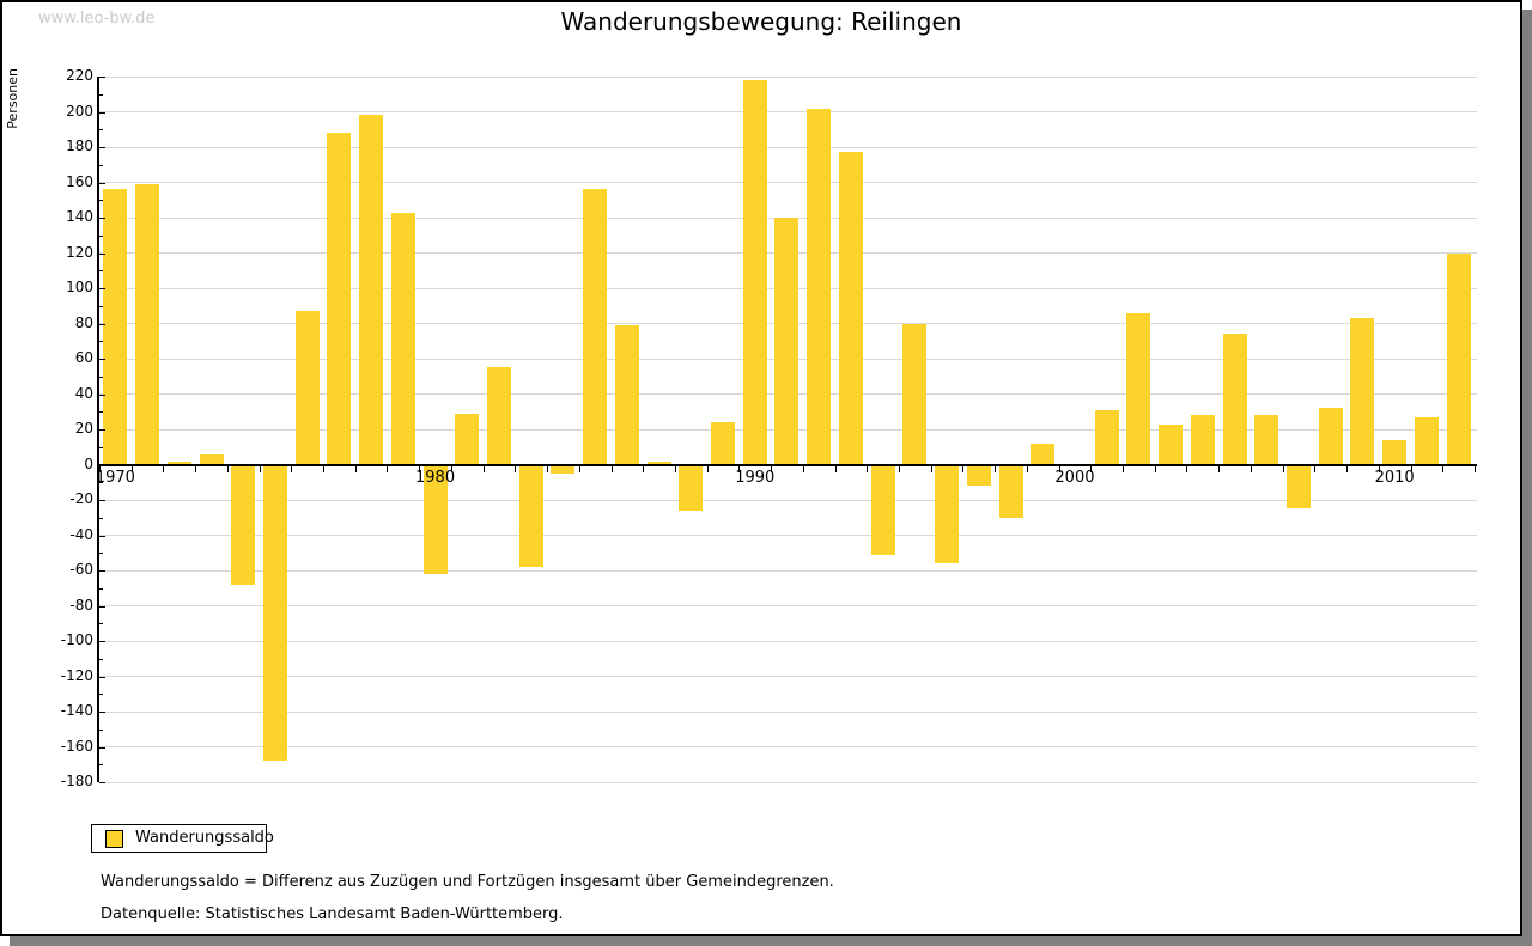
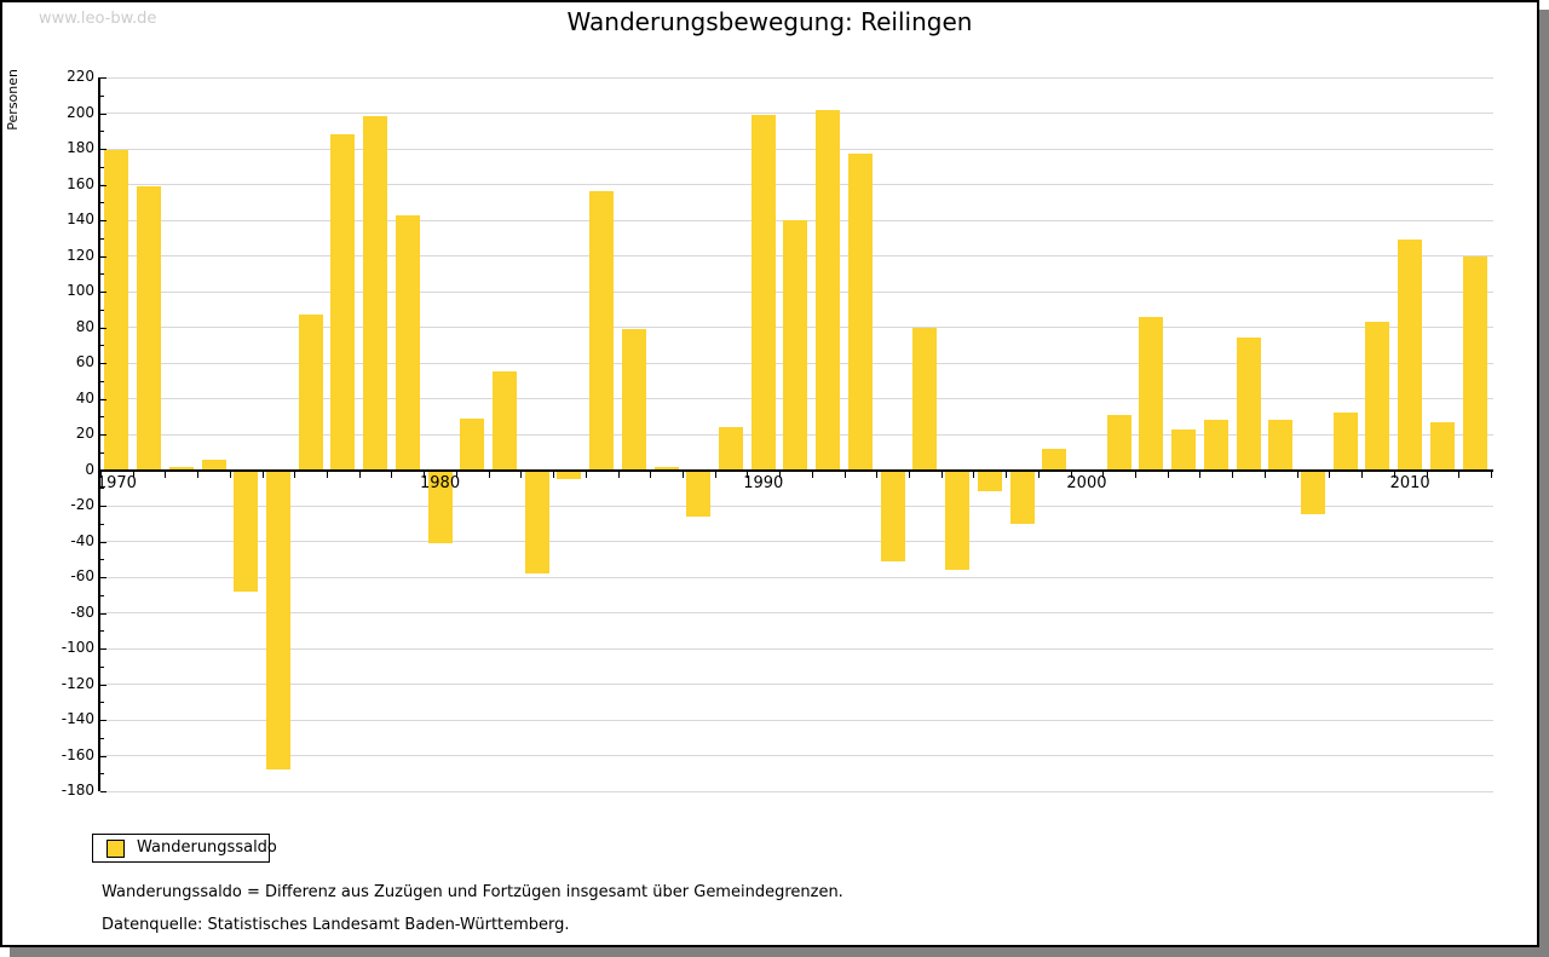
1970: 156 -> 179
1980: -62 -> -41
1990: 218 -> 199
2010: 14 -> 129
